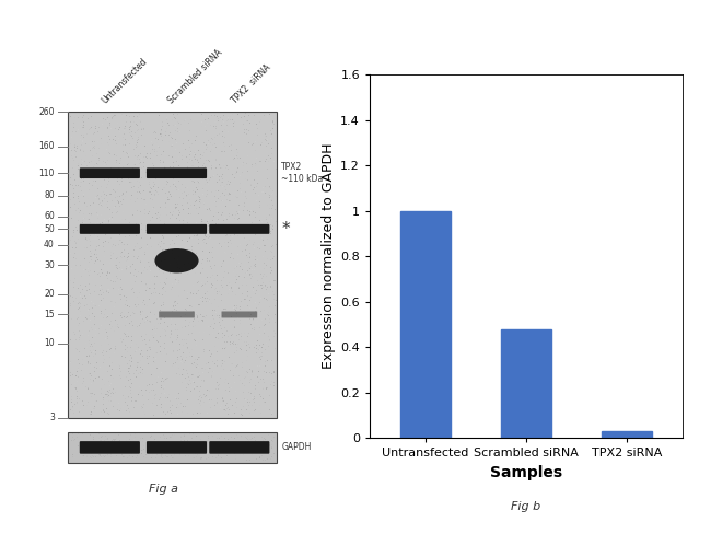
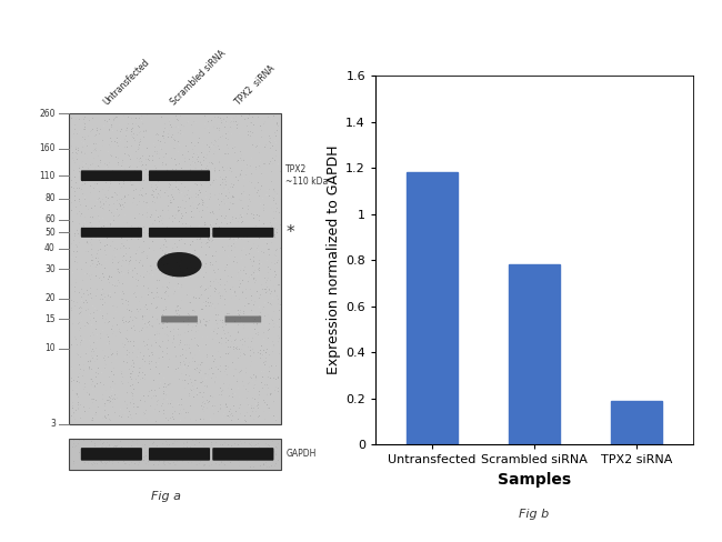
Untransfected: 1.00 -> 1.18
Scrambled siRNA: 0.48 -> 0.78
TPX2 siRNA: 0.03 -> 0.19
